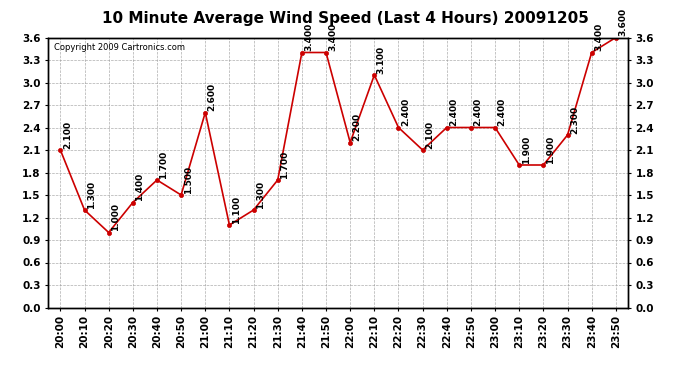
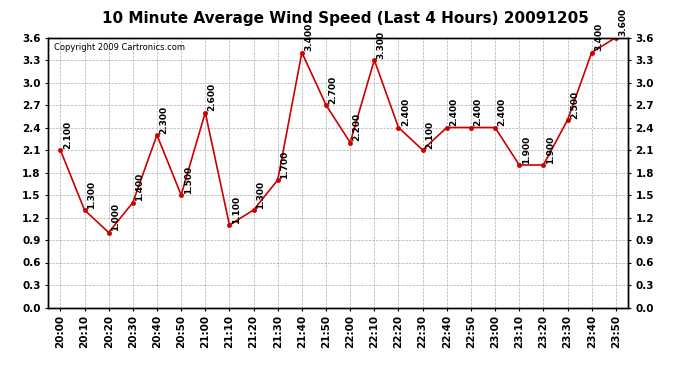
20:40: 1.700 -> 2.300
21:50: 3.400 -> 2.700
22:10: 3.100 -> 3.300
23:30: 2.300 -> 2.500
